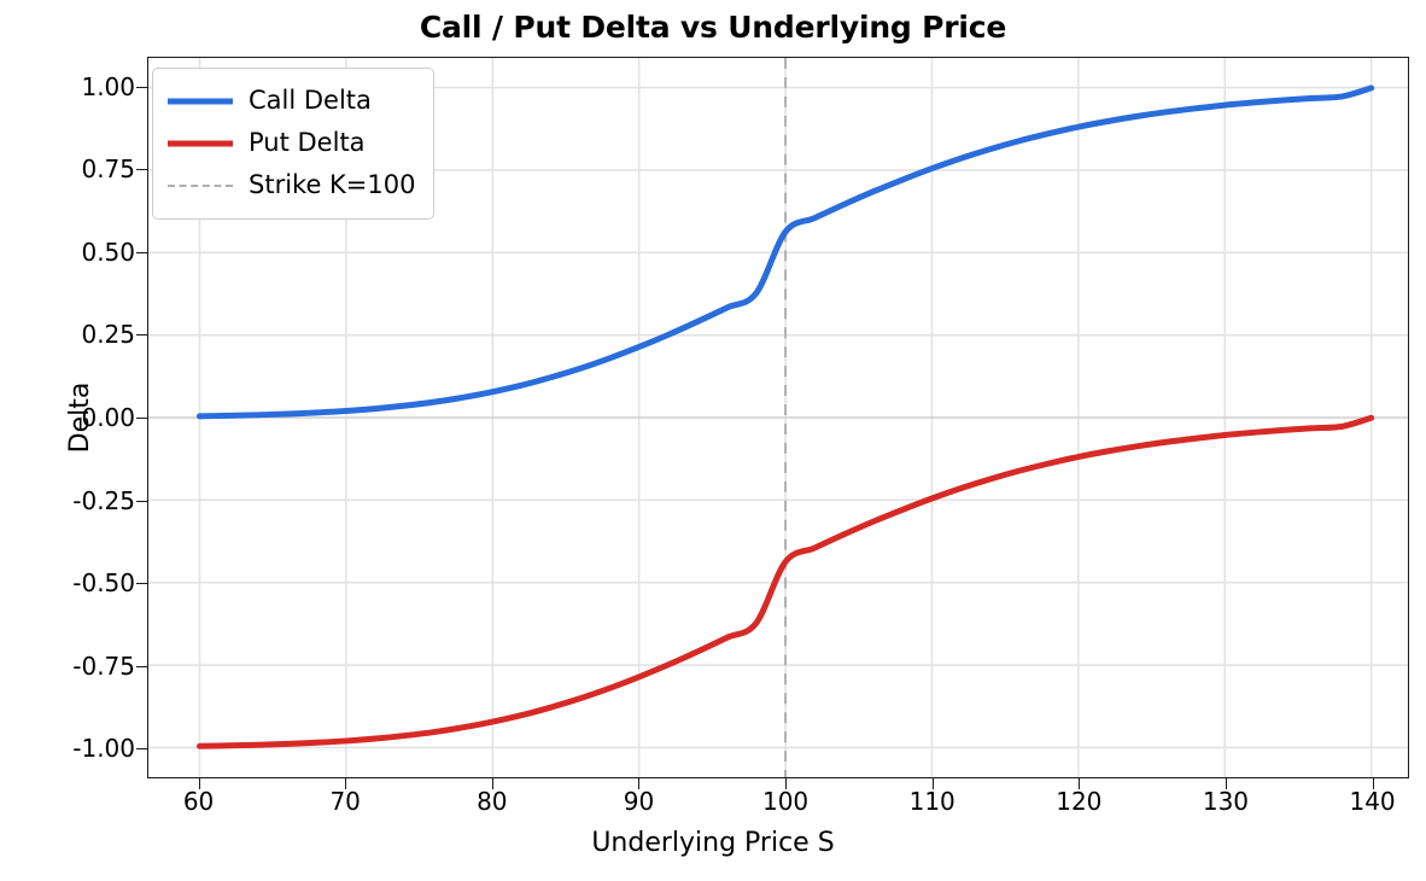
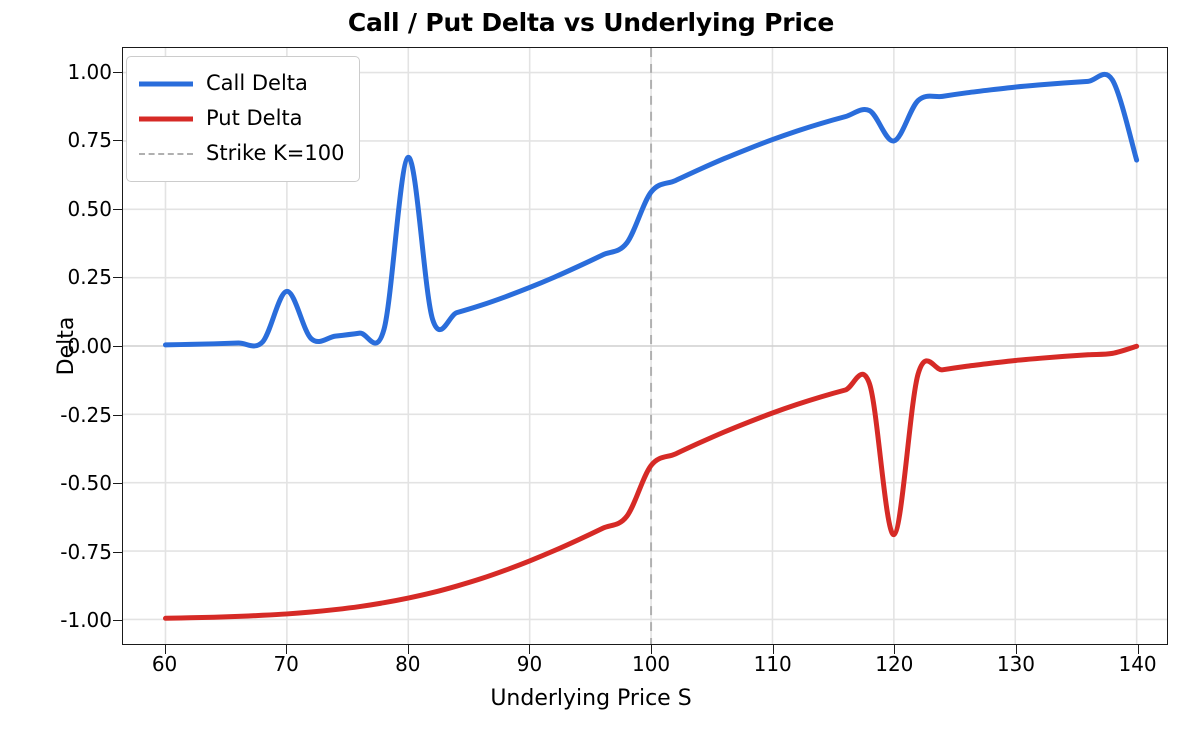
Call Delta/70: 0.02 -> 0.20
Call Delta/80: 0.08 -> 0.69
Call Delta/120: 0.88 -> 0.75
Put Delta/120: -0.12 -> -0.69
Call Delta/140: 1.00 -> 0.68
